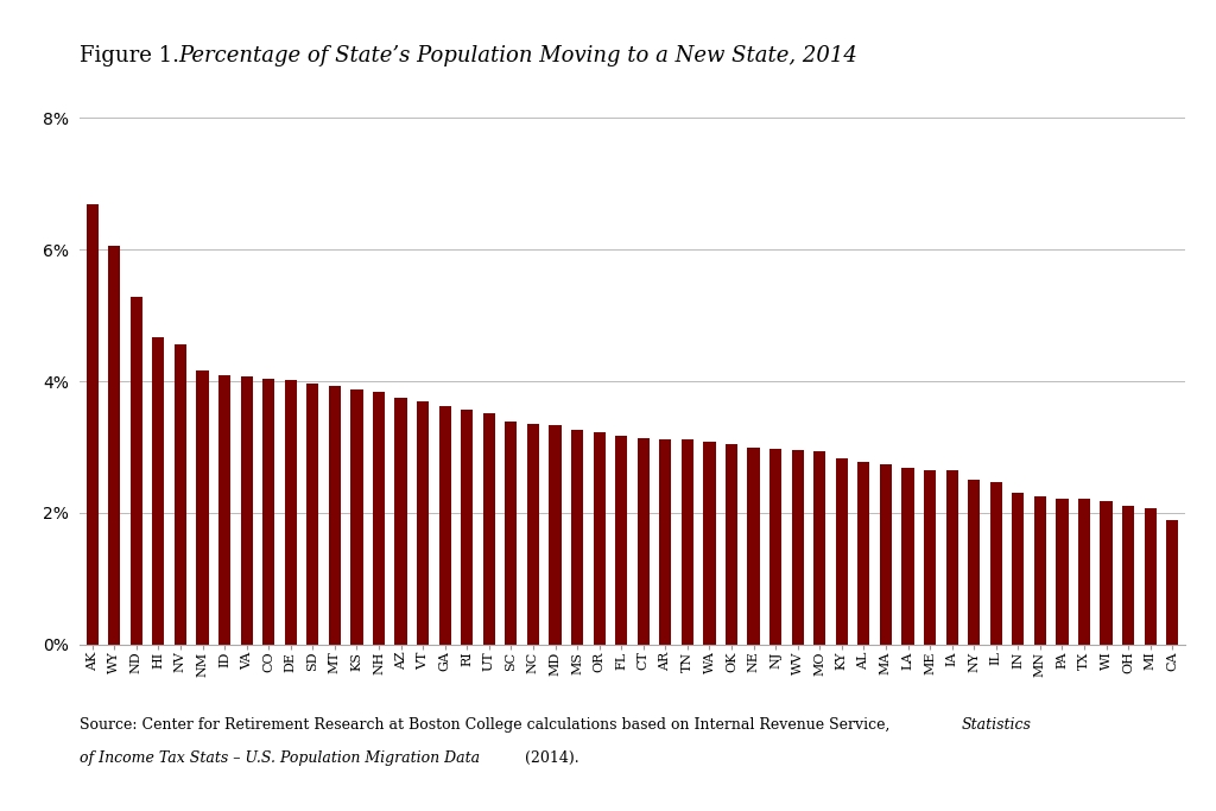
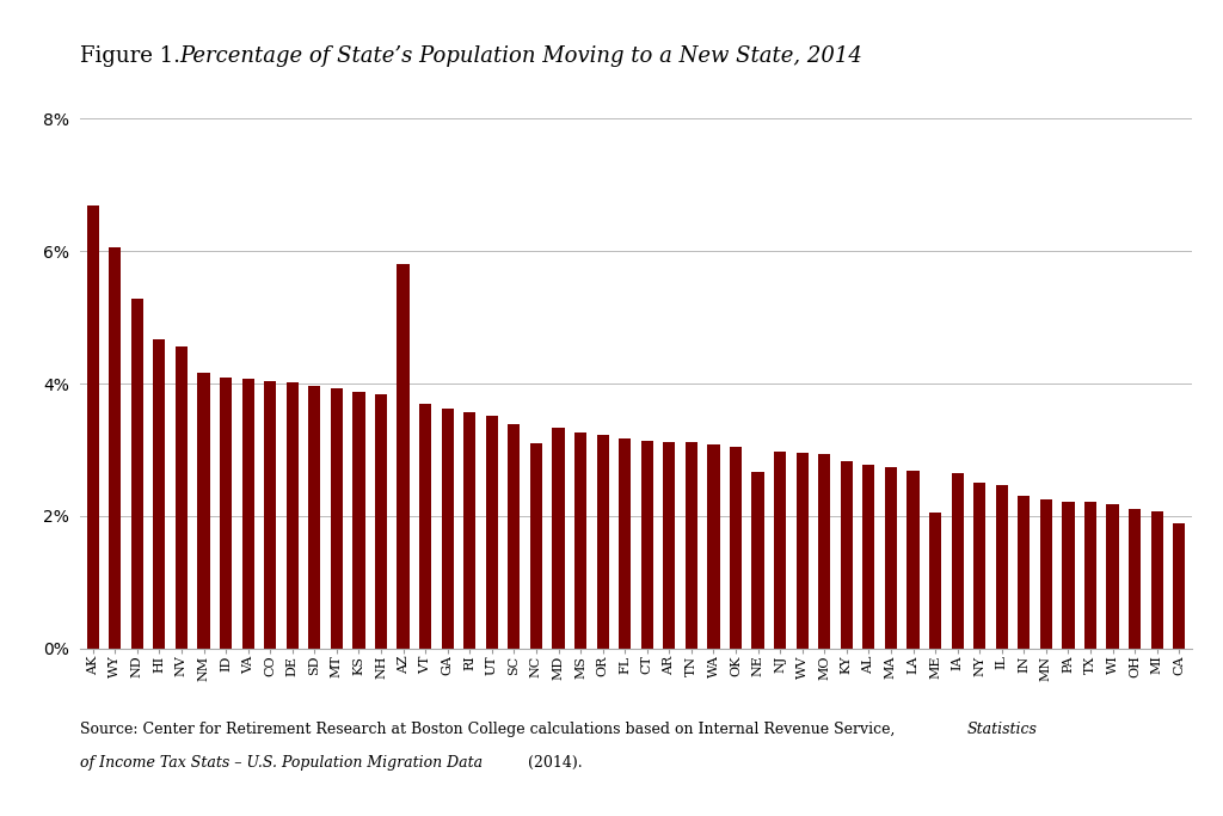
AZ: 3.75% -> 5.80%
NC: 3.35% -> 3.10%
NE: 3.00% -> 2.66%
ME: 2.65% -> 2.06%
